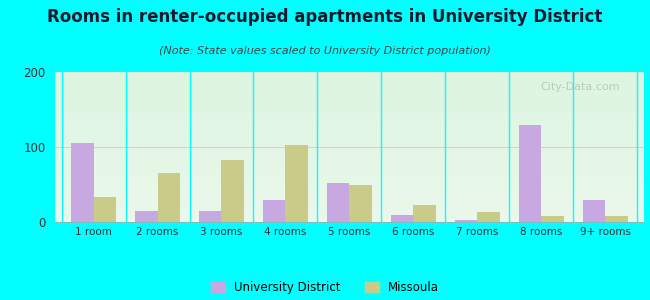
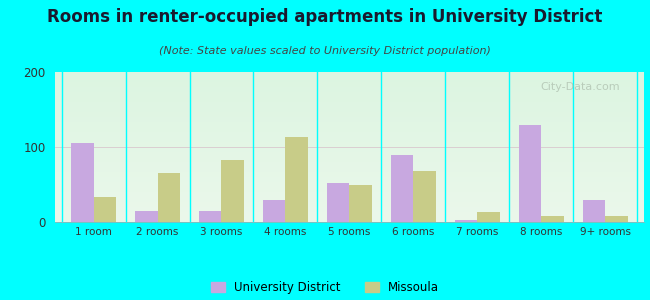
Missoula/4 rooms: 103 -> 114
University District/6 rooms: 10 -> 90
Missoula/6 rooms: 23 -> 68
